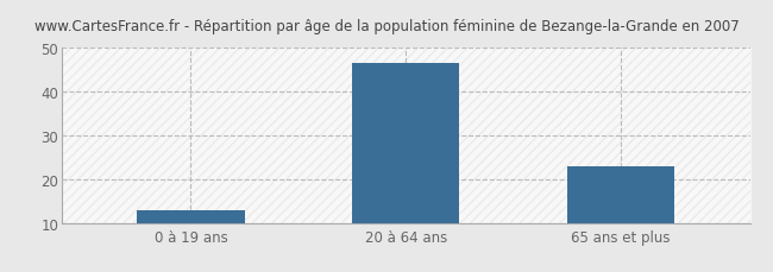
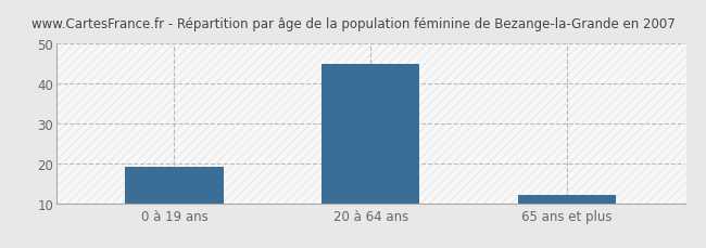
0 à 19 ans: 13.0 -> 19.0
20 à 64 ans: 46.5 -> 45.0
65 ans et plus: 23.0 -> 12.0
